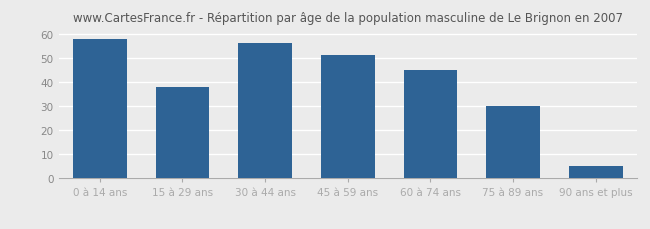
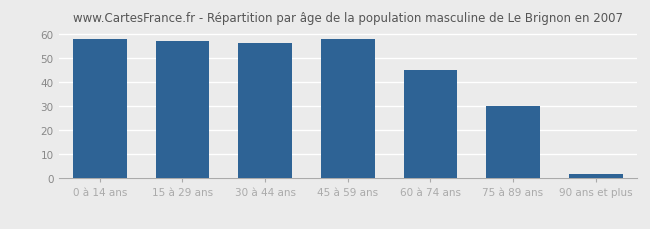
15 à 29 ans: 38 -> 57
45 à 59 ans: 51 -> 58
90 ans et plus: 5 -> 2
